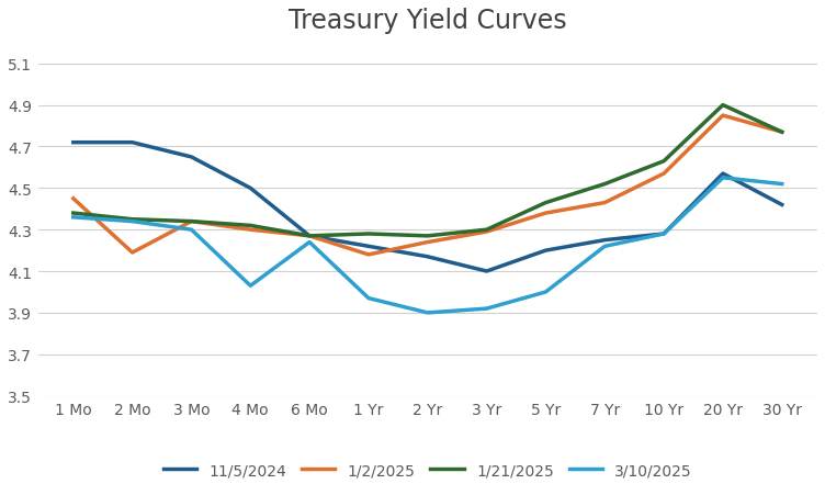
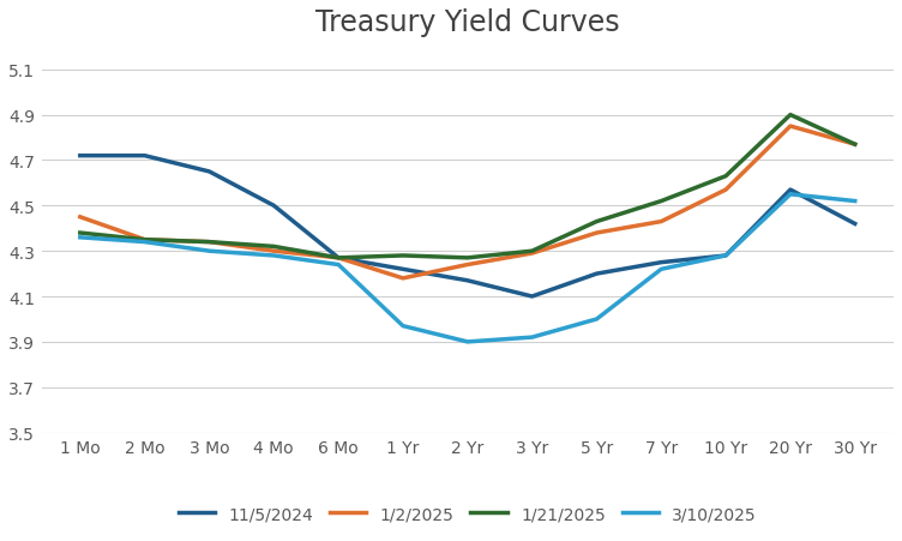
1/2/2025/2 Mo: 4.19 -> 4.35
3/10/2025/4 Mo: 4.03 -> 4.28
